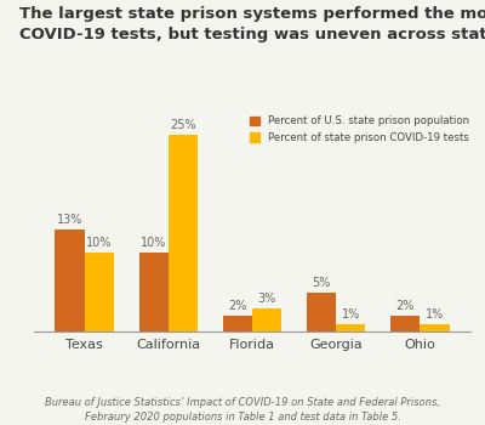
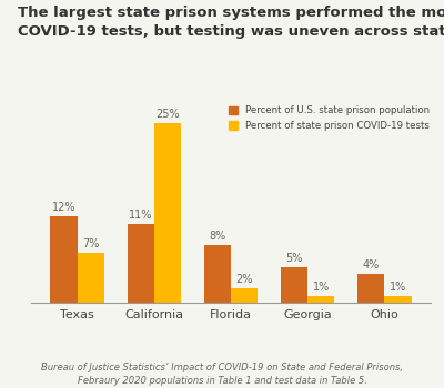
Percent of U.S. state prison population/Texas: 13% -> 12%
Percent of state prison COVID-19 tests/Texas: 10% -> 7%
Percent of U.S. state prison population/California: 10% -> 11%
Percent of U.S. state prison population/Florida: 2% -> 8%
Percent of state prison COVID-19 tests/Florida: 3% -> 2%
Percent of U.S. state prison population/Ohio: 2% -> 4%
